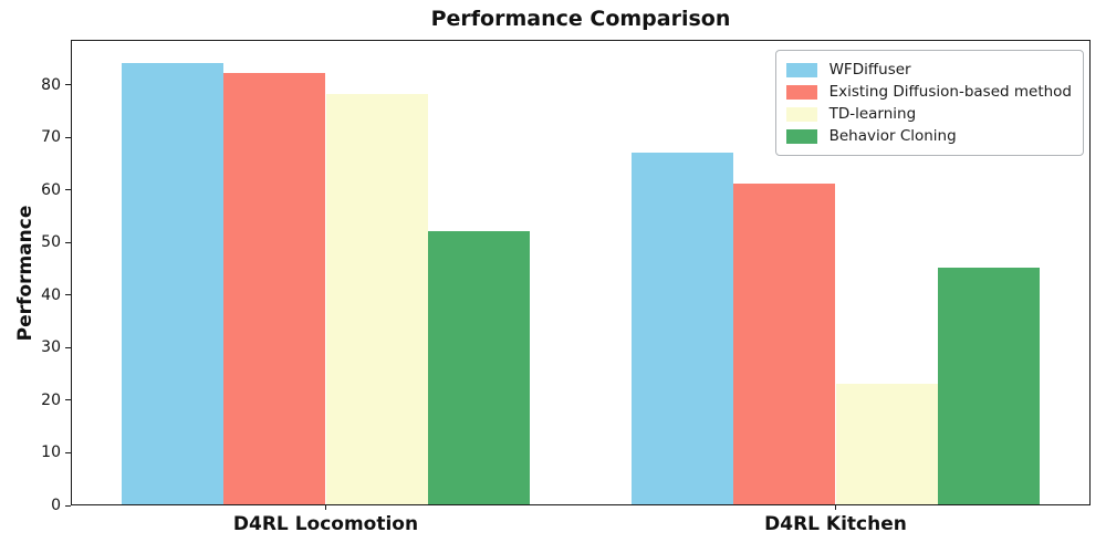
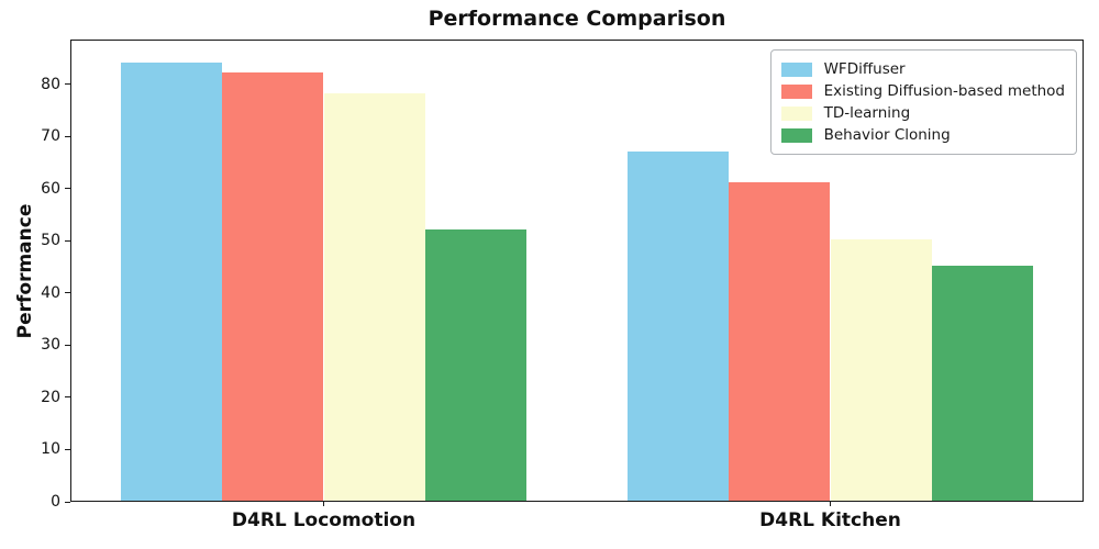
TD-learning/D4RL Kitchen: 23 -> 50
